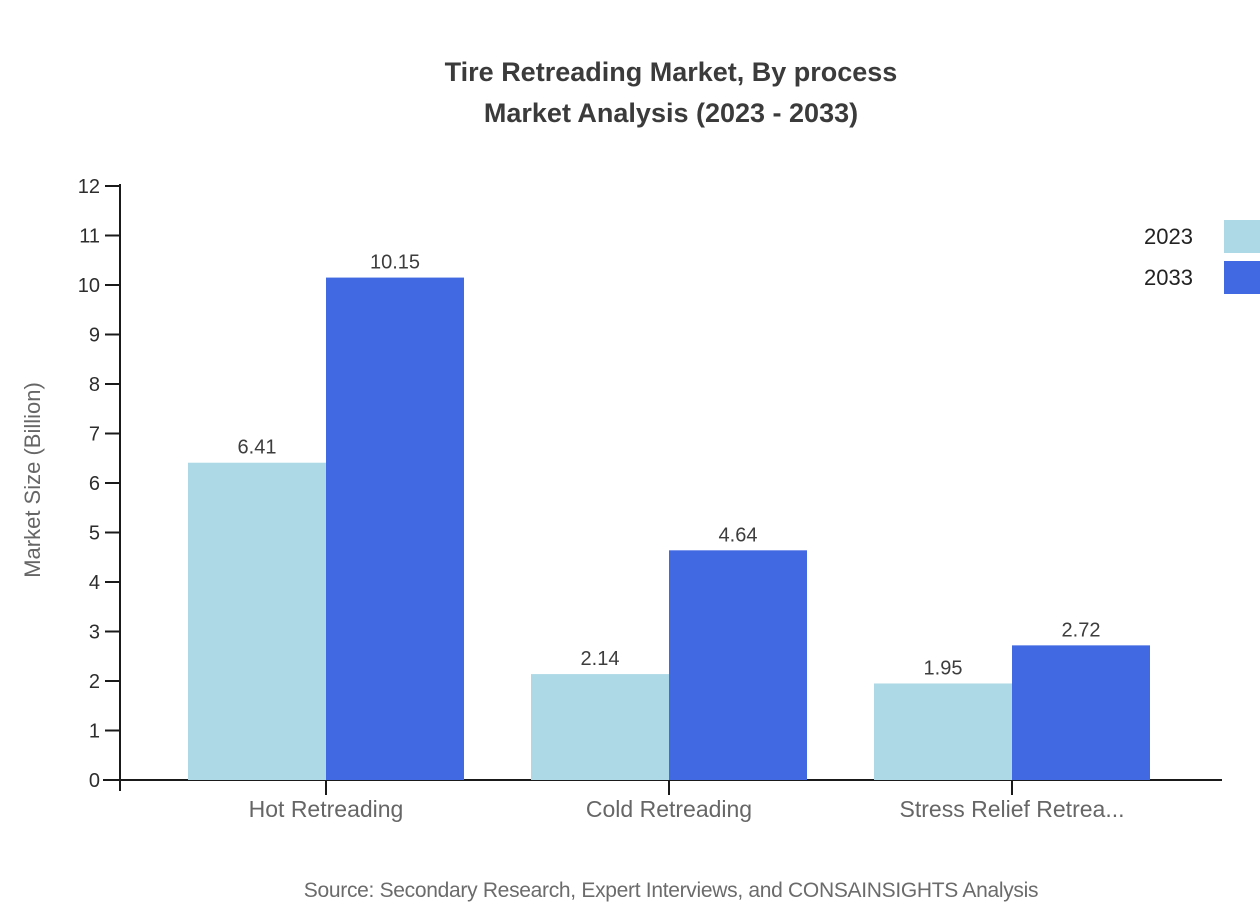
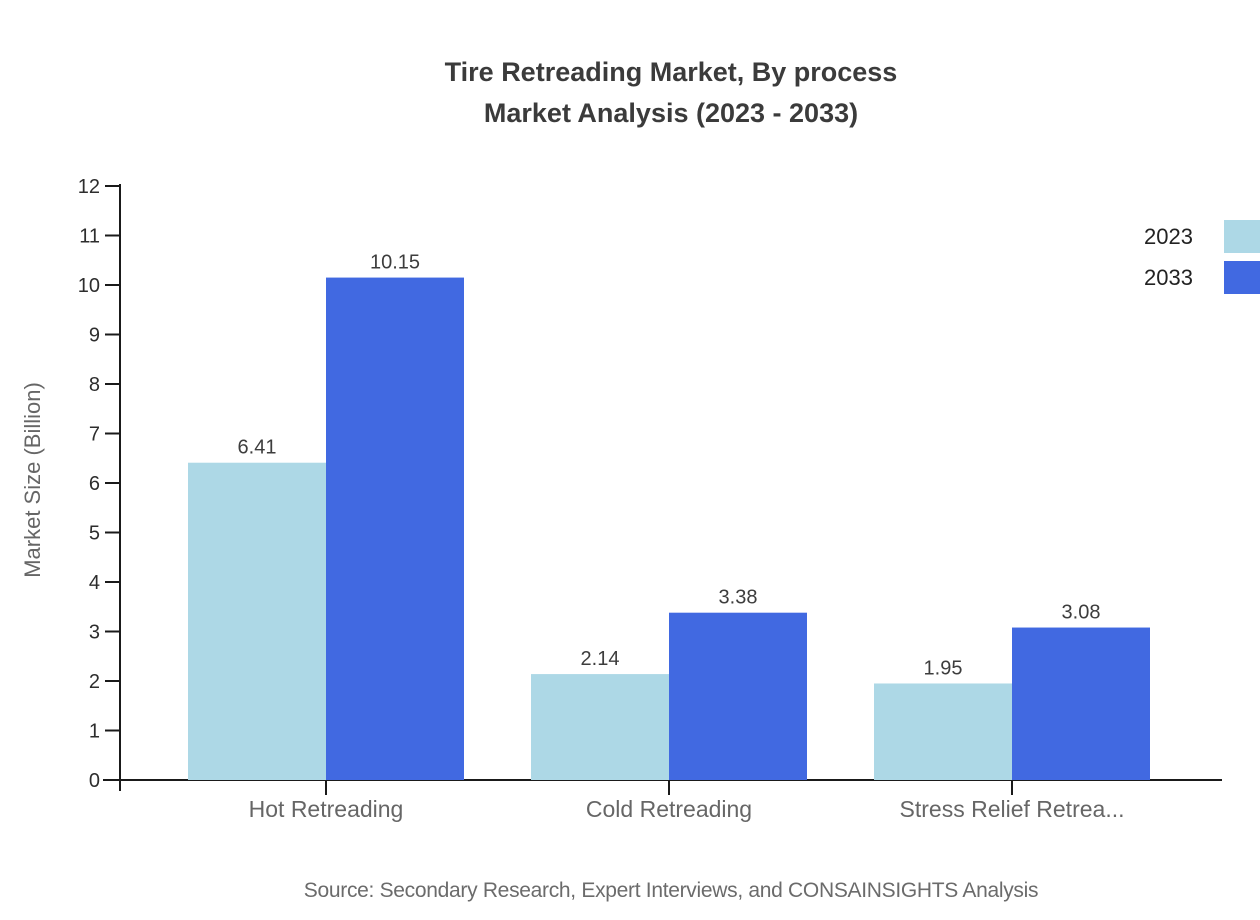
2033/Cold Retreading: 4.64 -> 3.38
2033/Stress Relief Retrea...: 2.72 -> 3.08
